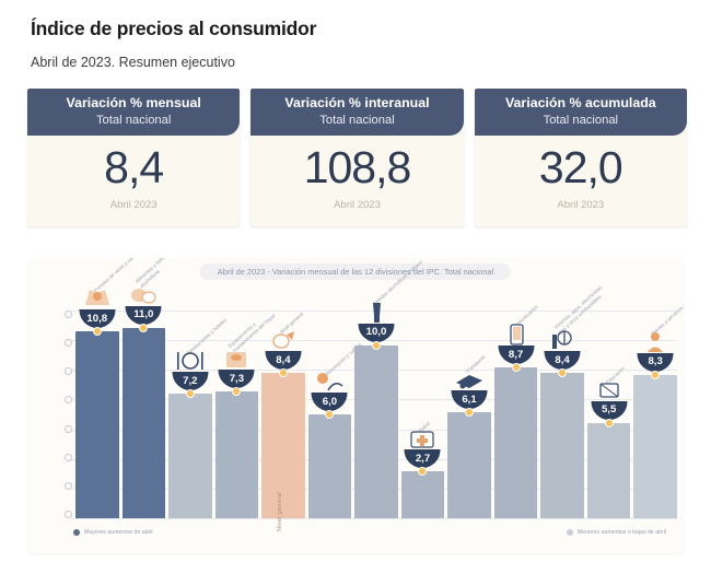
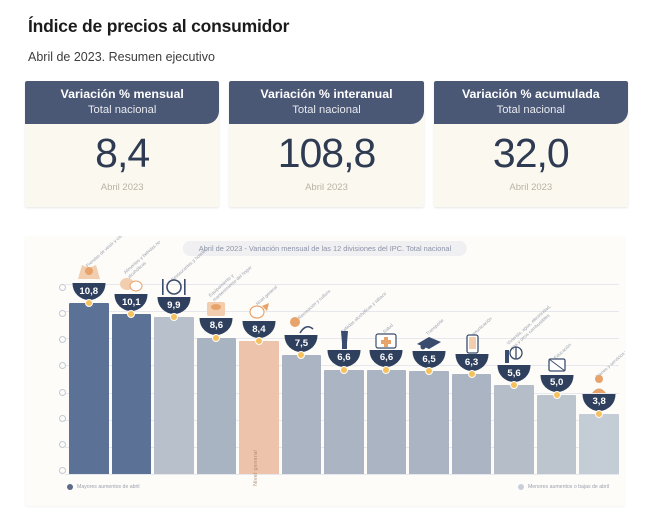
Alimentos y bebidas no alcohólicas: 11,0 -> 10,1
Restaurantes y hoteles: 7,2 -> 9,9
Equipamiento y mantenimiento del hogar: 7,3 -> 8,6
Recreación y cultura: 6,0 -> 7,5
Bebidas alcohólicas y tabaco: 10,0 -> 6,6
Salud: 2,7 -> 6,6
Transporte: 6,1 -> 6,5
Comunicación: 8,7 -> 6,3
Vivienda, agua, electricidad, gas y otros combustibles: 8,4 -> 5,6
Educación: 5,5 -> 5,0
Bienes y servicios varios: 8,3 -> 3,8
